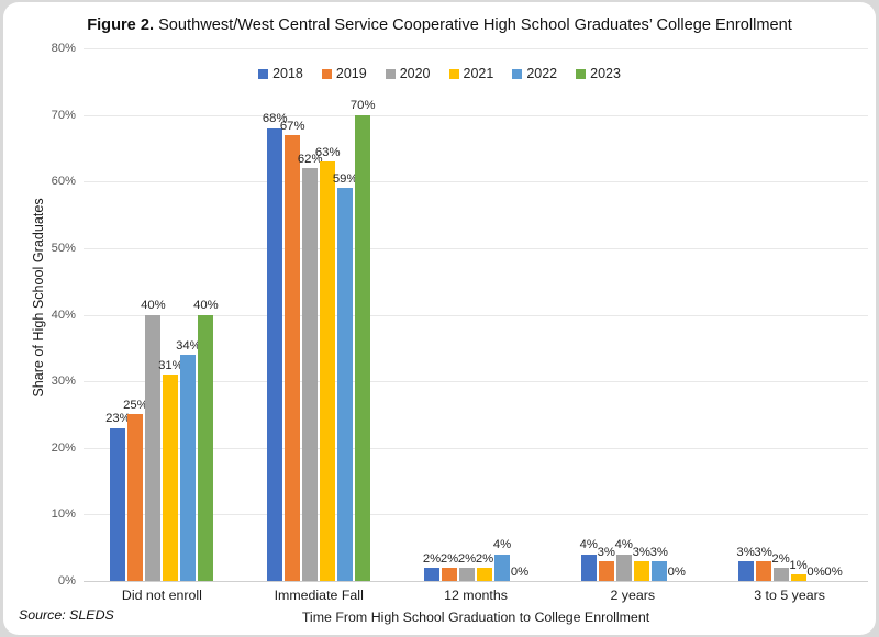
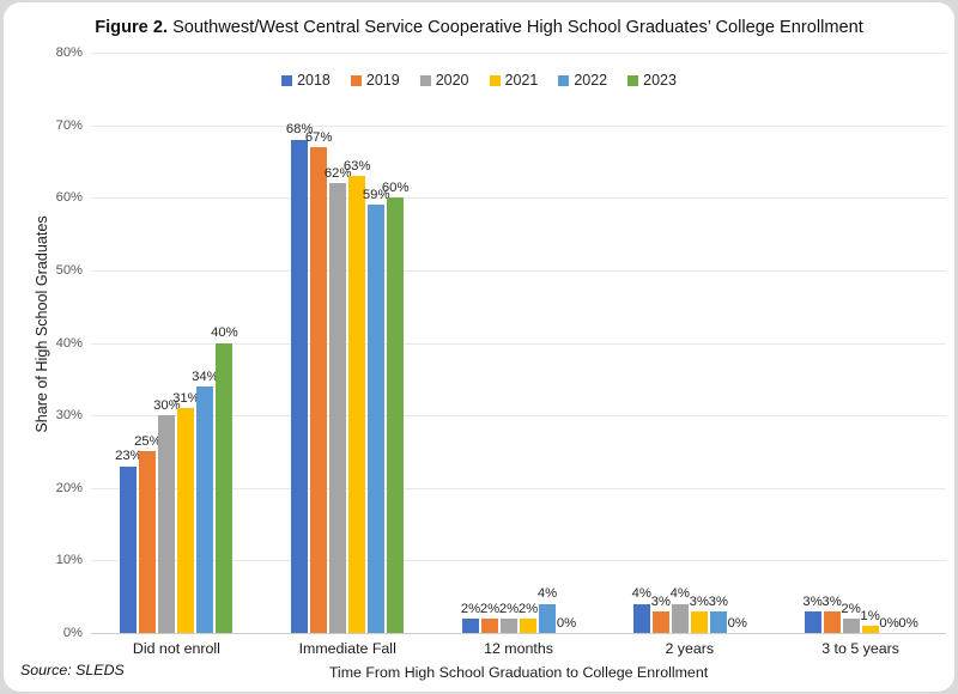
2020/Did not enroll: 40% -> 30%
2023/Immediate Fall: 70% -> 60%
